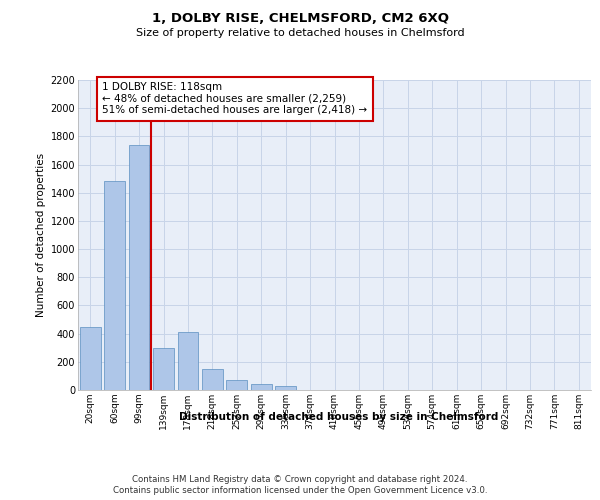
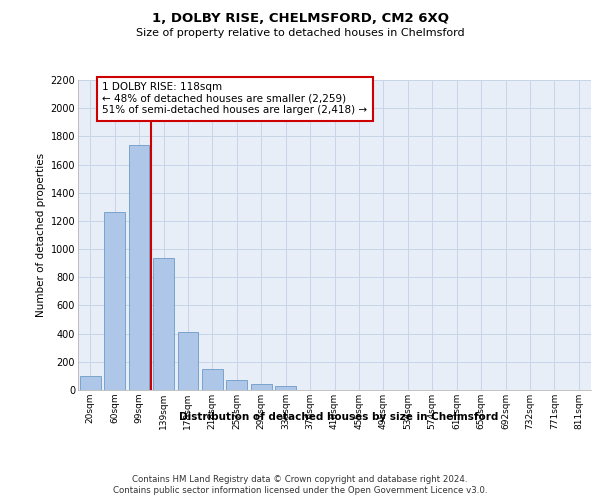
20sqm: 450 -> 100
60sqm: 1480 -> 1260
139sqm: 300 -> 940
